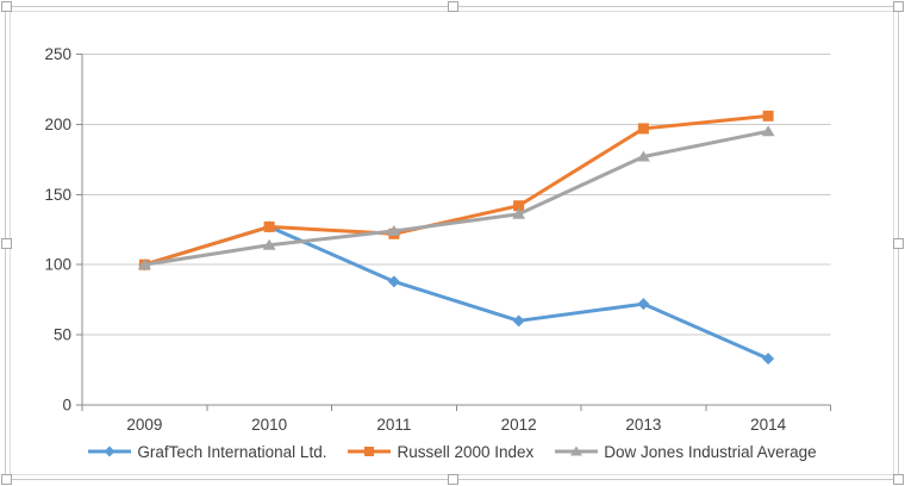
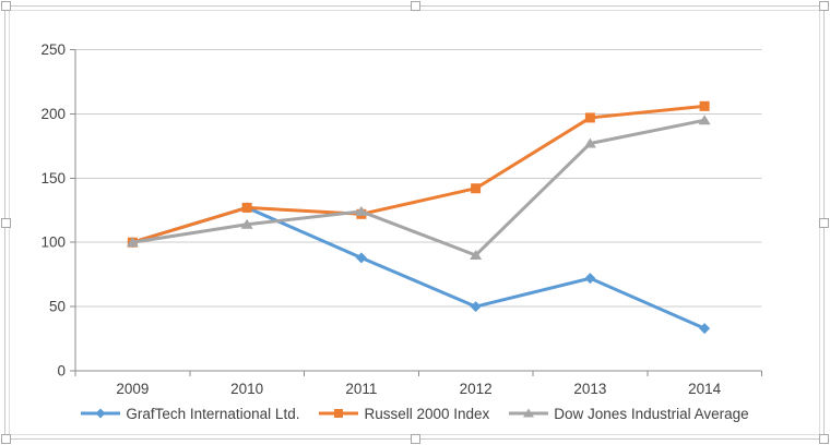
GrafTech International Ltd./2012: 60 -> 50
Dow Jones Industrial Average/2012: 136 -> 90
